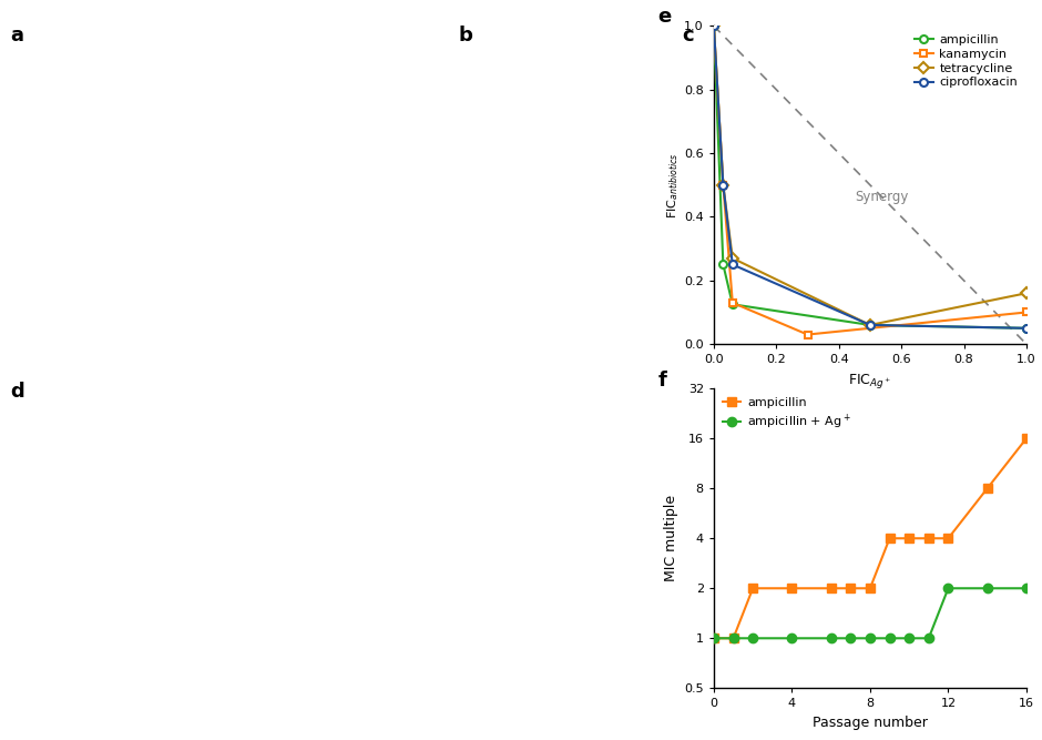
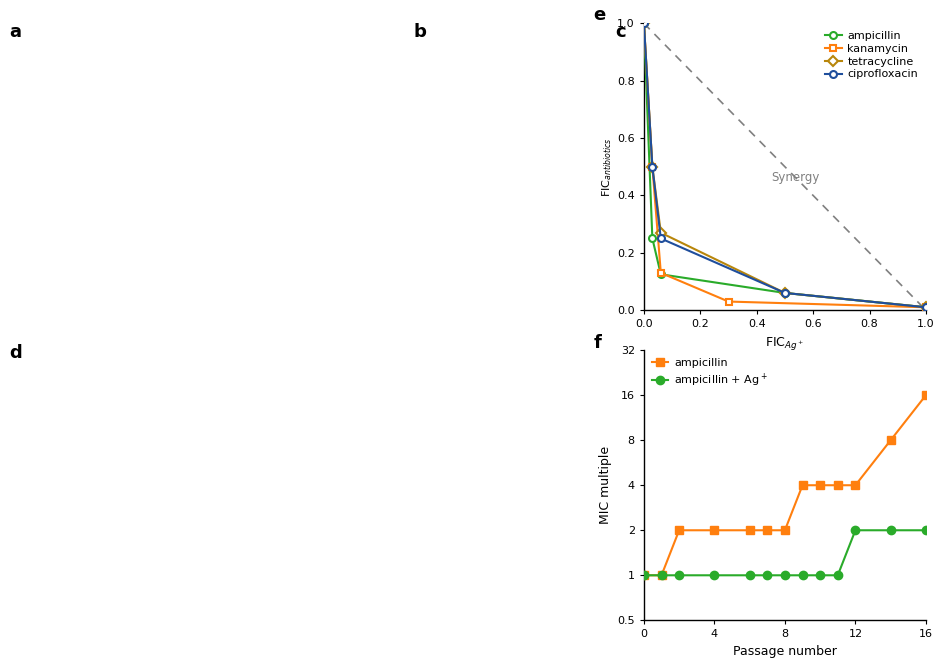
ampicillin/1.0: 0.050 -> 0.010
kanamycin/1.0: 0.10 -> 0.01
tetracycline/1.0: 0.16 -> 0.01
ciprofloxacin/1.0: 0.05 -> 0.01
